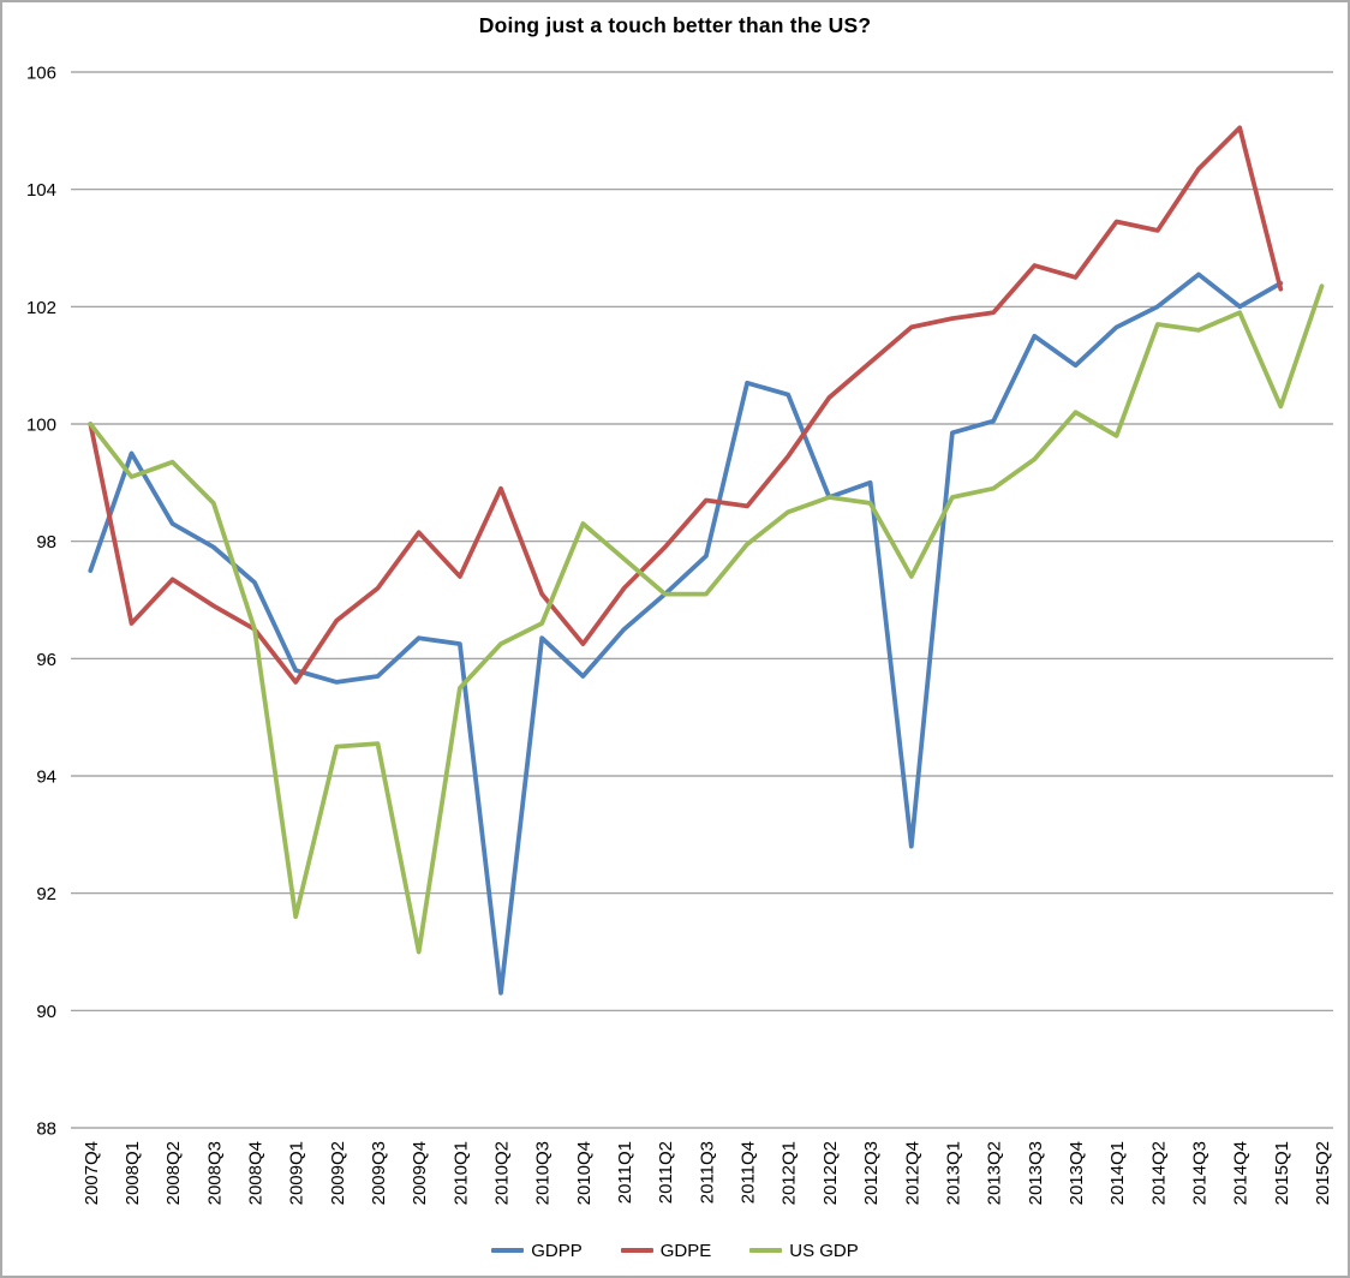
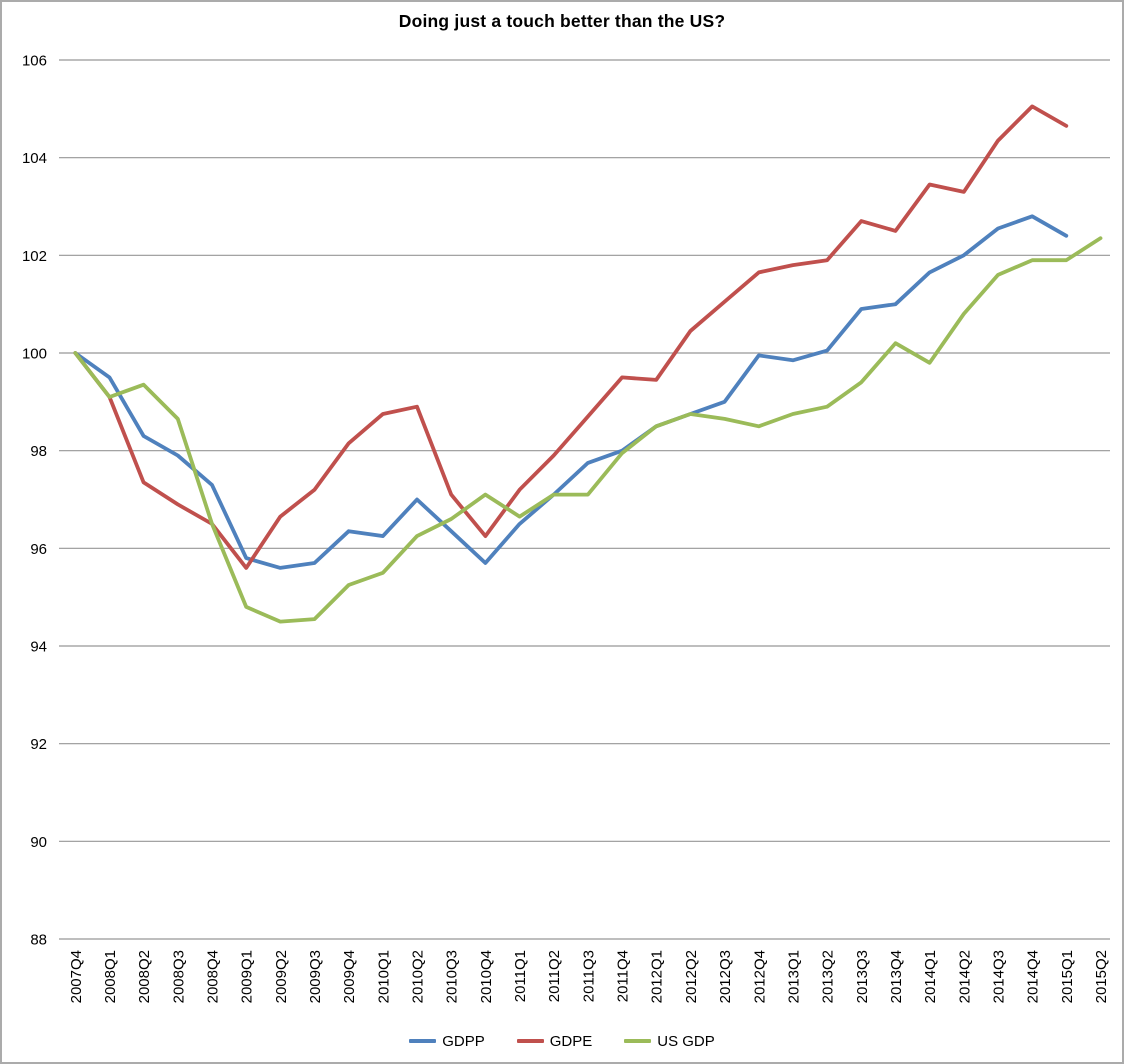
GDPP/2007Q4: 97.5 -> 100.0
GDPE/2008Q1: 96.6 -> 99.1
US GDP/2009Q1: 91.6 -> 94.8
US GDP/2009Q4: 91.0 -> 95.2
GDPE/2010Q1: 97.4 -> 98.8
GDPP/2010Q2: 90.3 -> 97.0
US GDP/2010Q4: 98.3 -> 97.1
US GDP/2011Q1: 97.7 -> 96.7
GDPP/2011Q4: 100.7 -> 98.0
GDPE/2011Q4: 98.6 -> 99.5
GDPP/2012Q1: 100.5 -> 98.5
GDPP/2012Q4: 92.8 -> 100.0
US GDP/2012Q4: 97.4 -> 98.5
GDPP/2013Q3: 101.5 -> 100.9
US GDP/2014Q2: 101.7 -> 100.8
GDPP/2014Q4: 102.0 -> 102.8
GDPE/2015Q1: 102.3 -> 104.7
US GDP/2015Q1: 100.3 -> 101.9
